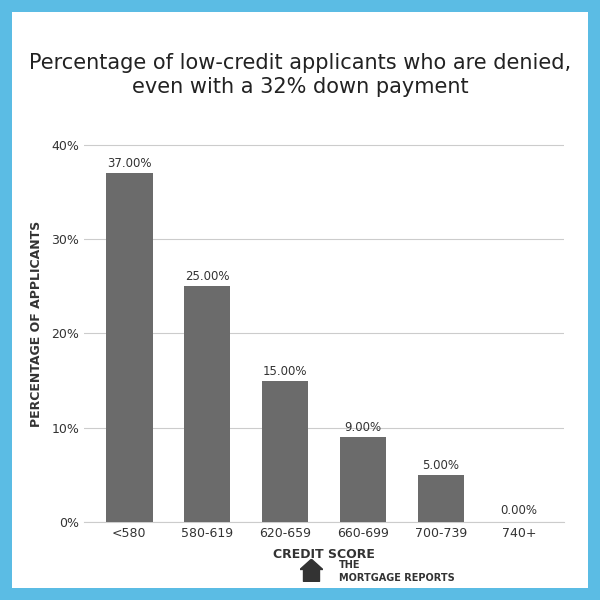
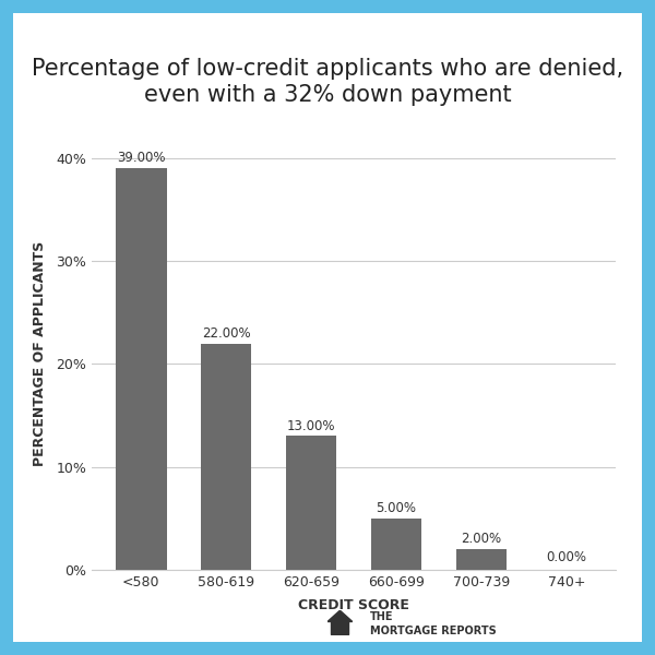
<580: 37.00% -> 39.00%
580-619: 25.00% -> 22.00%
620-659: 15.00% -> 13.00%
660-699: 9.00% -> 5.00%
700-739: 5.00% -> 2.00%
